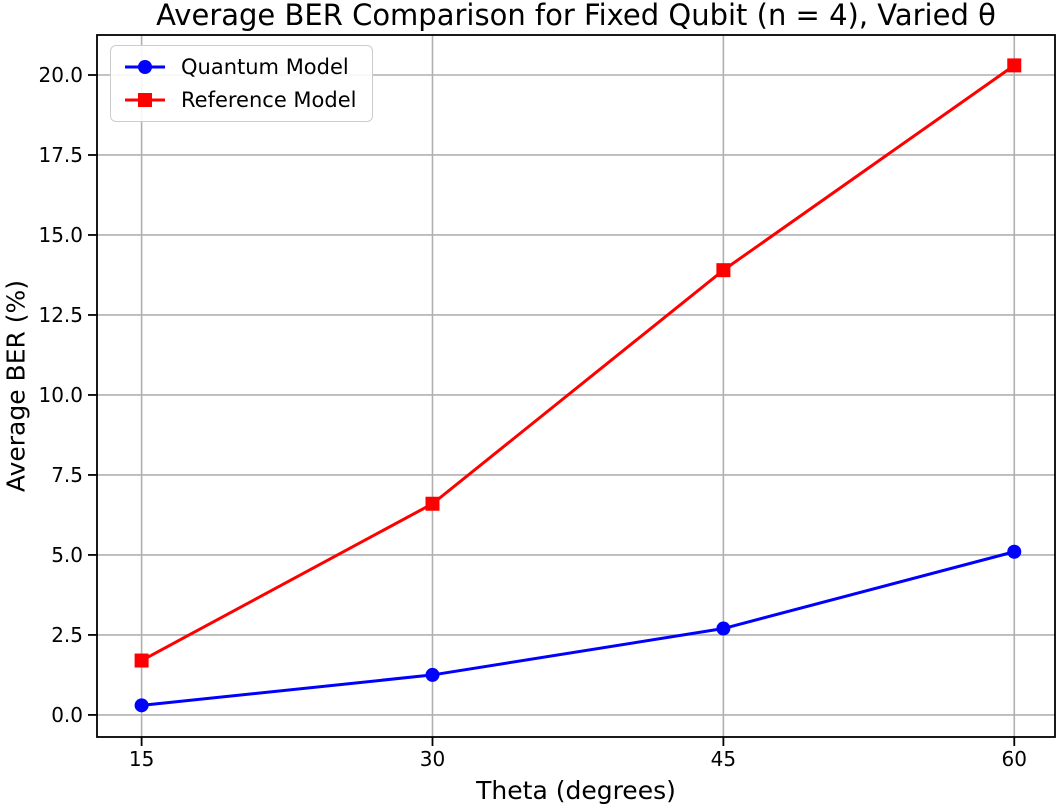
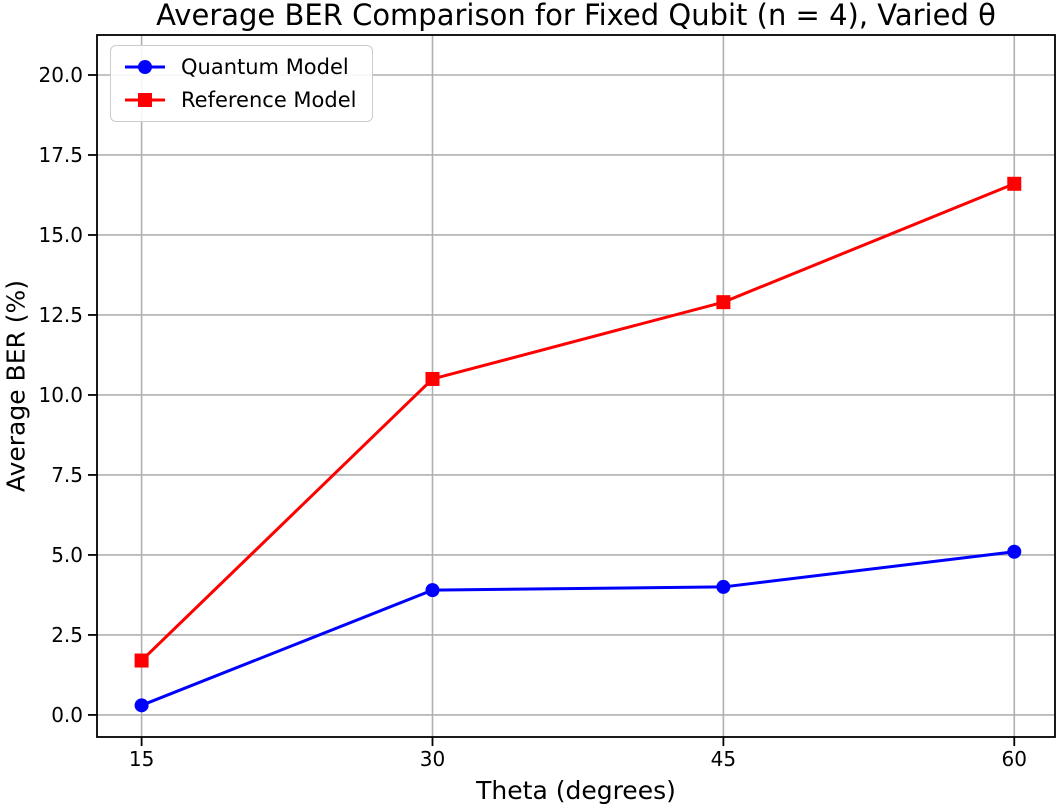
Quantum Model/30: 1.2 -> 3.9
Reference Model/30: 6.6 -> 10.5
Quantum Model/45: 2.7 -> 4.0
Reference Model/45: 13.9 -> 12.9
Reference Model/60: 20.3 -> 16.6
